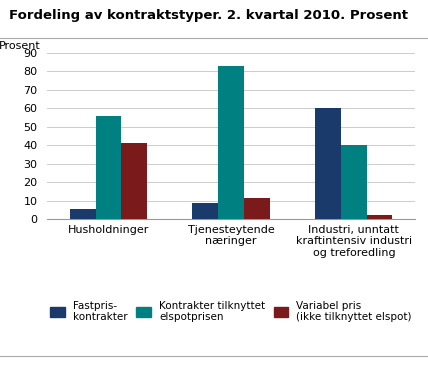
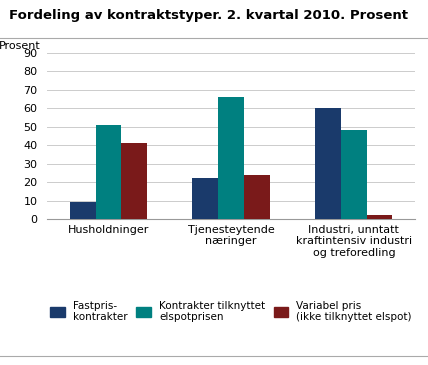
Fastpris- kontrakter/Husholdninger: 6 -> 9
Kontrakter tilknyttet elspotprisen/Husholdninger: 56 -> 51
Fastpris- kontrakter/Tjenesteytende næringer: 8 -> 22
Kontrakter tilknyttet elspotprisen/Tjenesteytende næringer: 83 -> 66
Variabel pris (ikke tilknyttet elspot)/Tjenesteytende næringer: 12 -> 24
Kontrakter tilknyttet elspotprisen/Industri, unntatt kraftintensiv industri og treforedling: 40 -> 48
